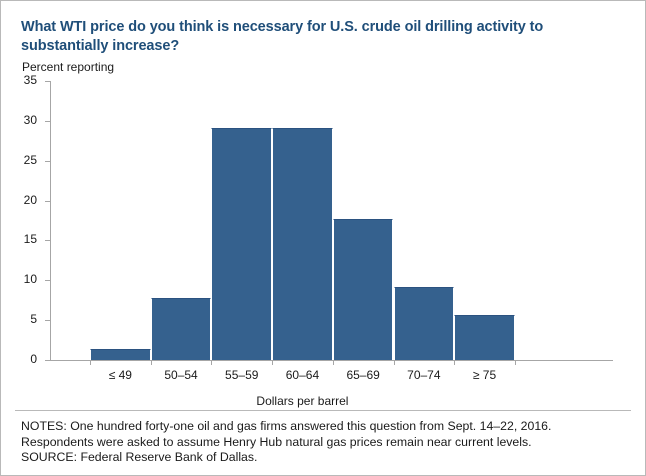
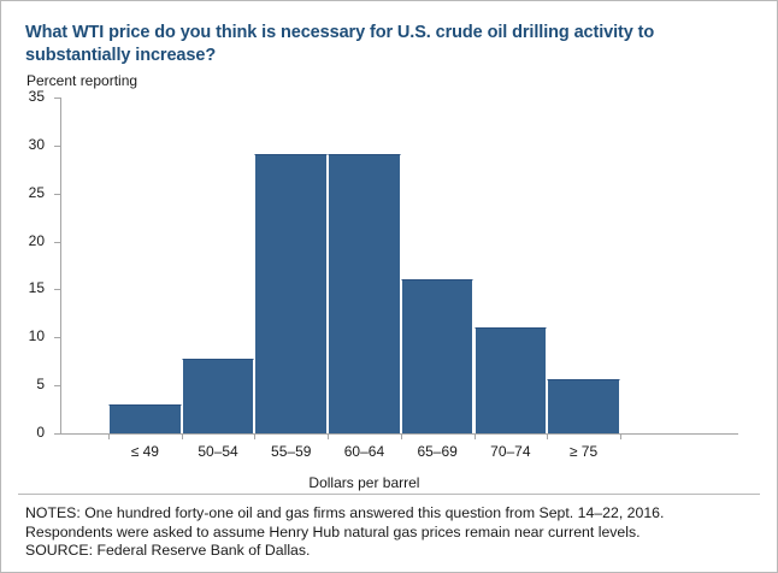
≤ 49: 1 -> 3
65–69: 18 -> 16
70–74: 9 -> 11
